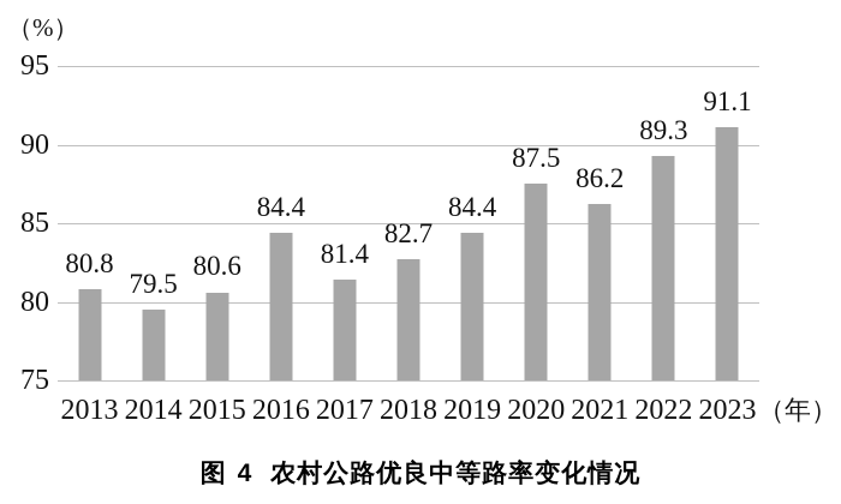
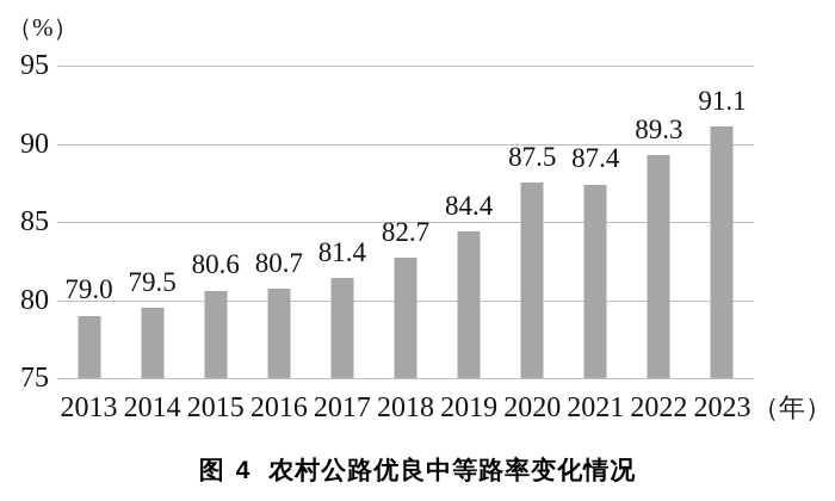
2013: 80.8 -> 79.0
2016: 84.4 -> 80.7
2021: 86.2 -> 87.4
